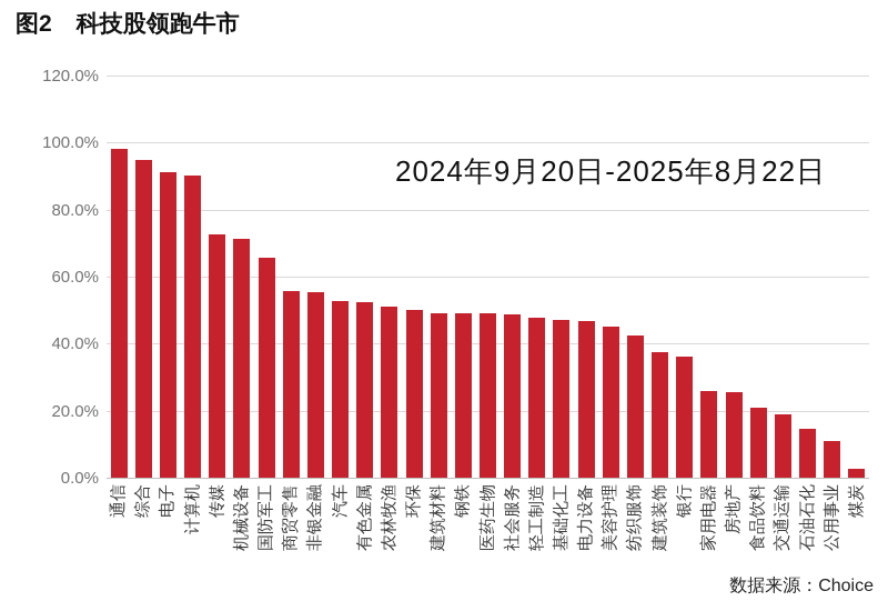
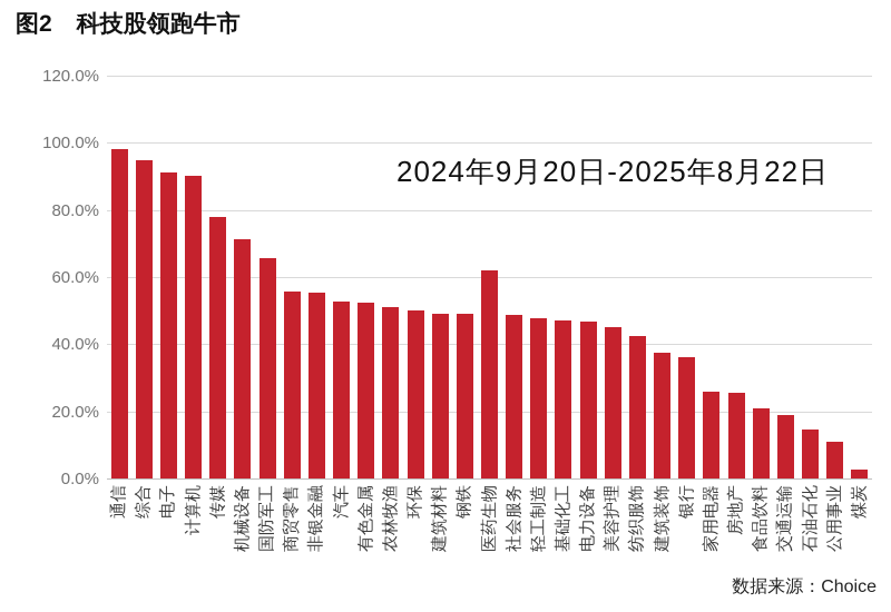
传媒: 73% -> 78%
医药生物: 49% -> 62%
